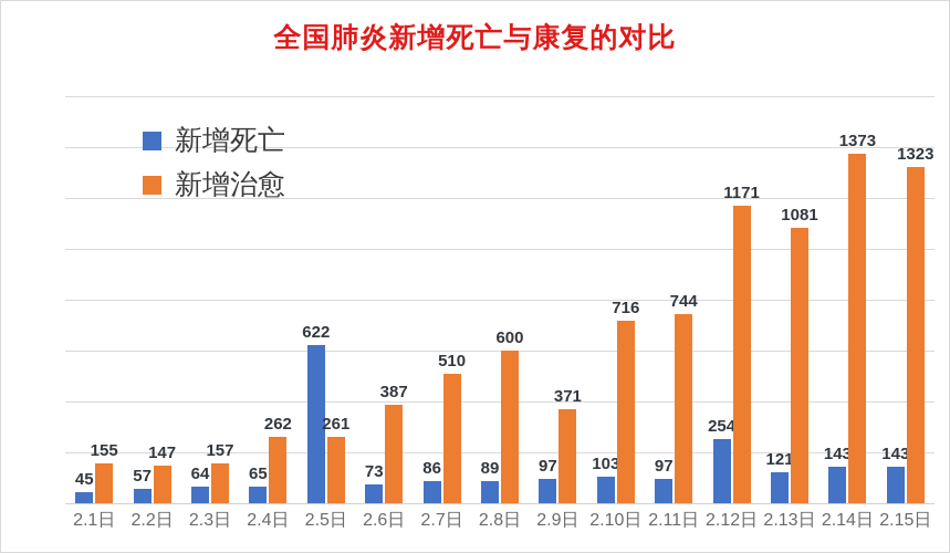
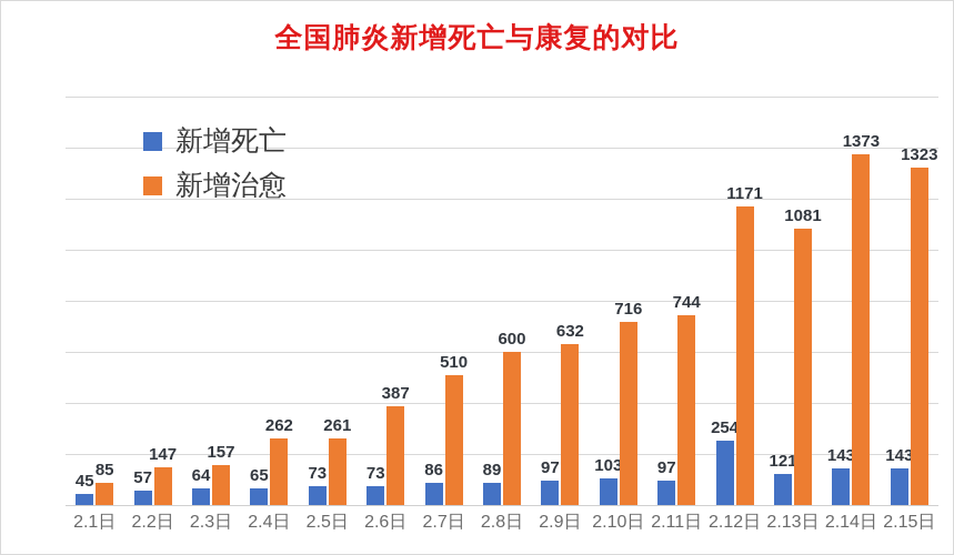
新增治愈/2.1日: 155 -> 85
新增死亡/2.5日: 622 -> 73
新增治愈/2.9日: 371 -> 632
